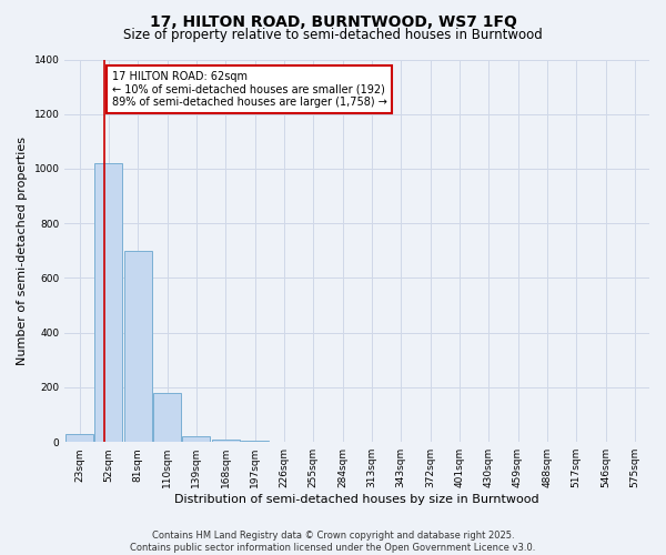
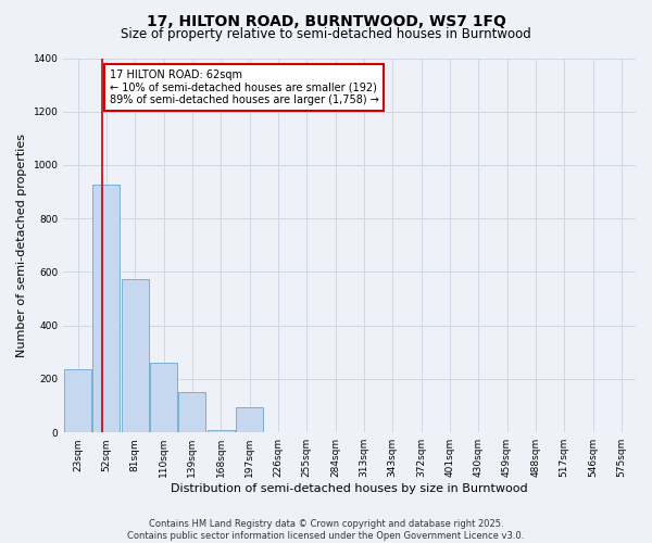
23sqm: 30 -> 235
52sqm: 1020 -> 925
81sqm: 700 -> 575
110sqm: 180 -> 260
139sqm: 20 -> 150
197sqm: 5 -> 95
